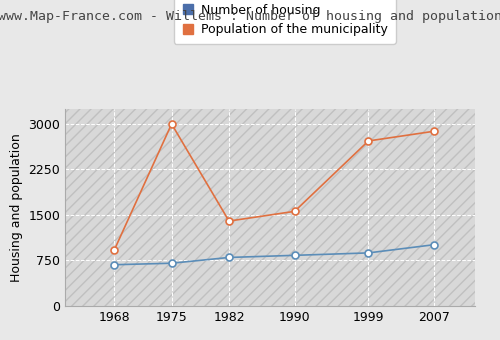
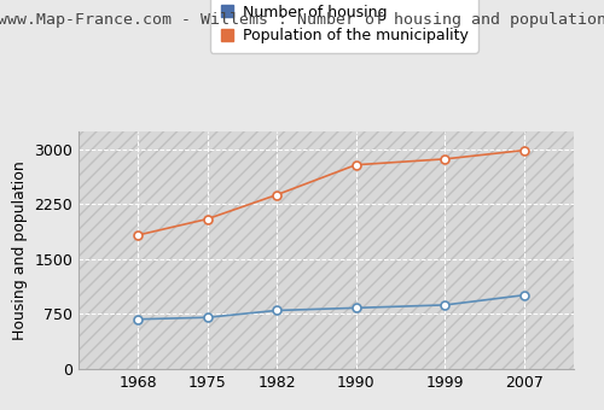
Population of the municipality/1968: 920 -> 1830
Population of the municipality/1975: 3000 -> 2050
Population of the municipality/1982: 1400 -> 2380
Population of the municipality/1990: 1560 -> 2790
Population of the municipality/1999: 2720 -> 2870
Population of the municipality/2007: 2880 -> 2990
